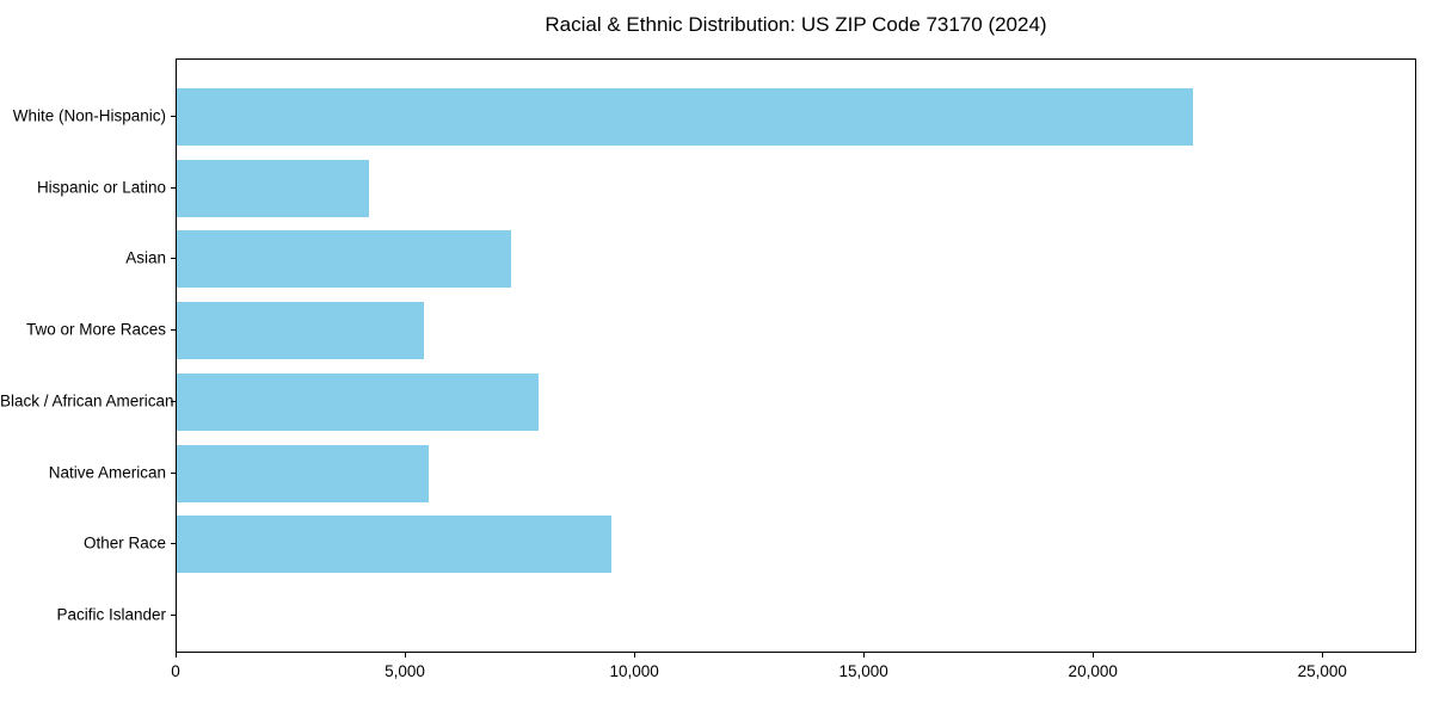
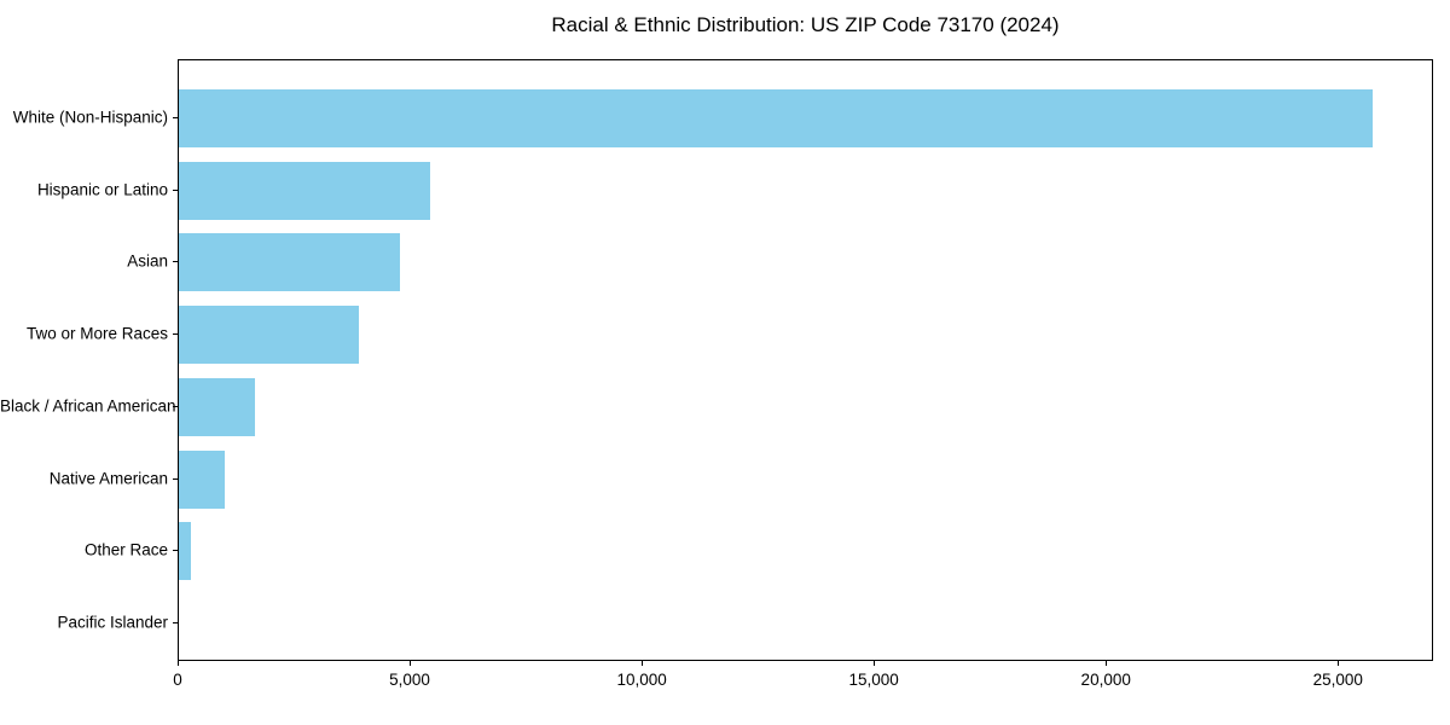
White (Non-Hispanic): 22200 -> 25800
Hispanic or Latino: 4200 -> 5400
Asian: 7300 -> 4800
Two or More Races: 5400 -> 3900
Black / African American: 7900 -> 1600
Native American: 5500 -> 1000
Other Race: 9500 -> 200
